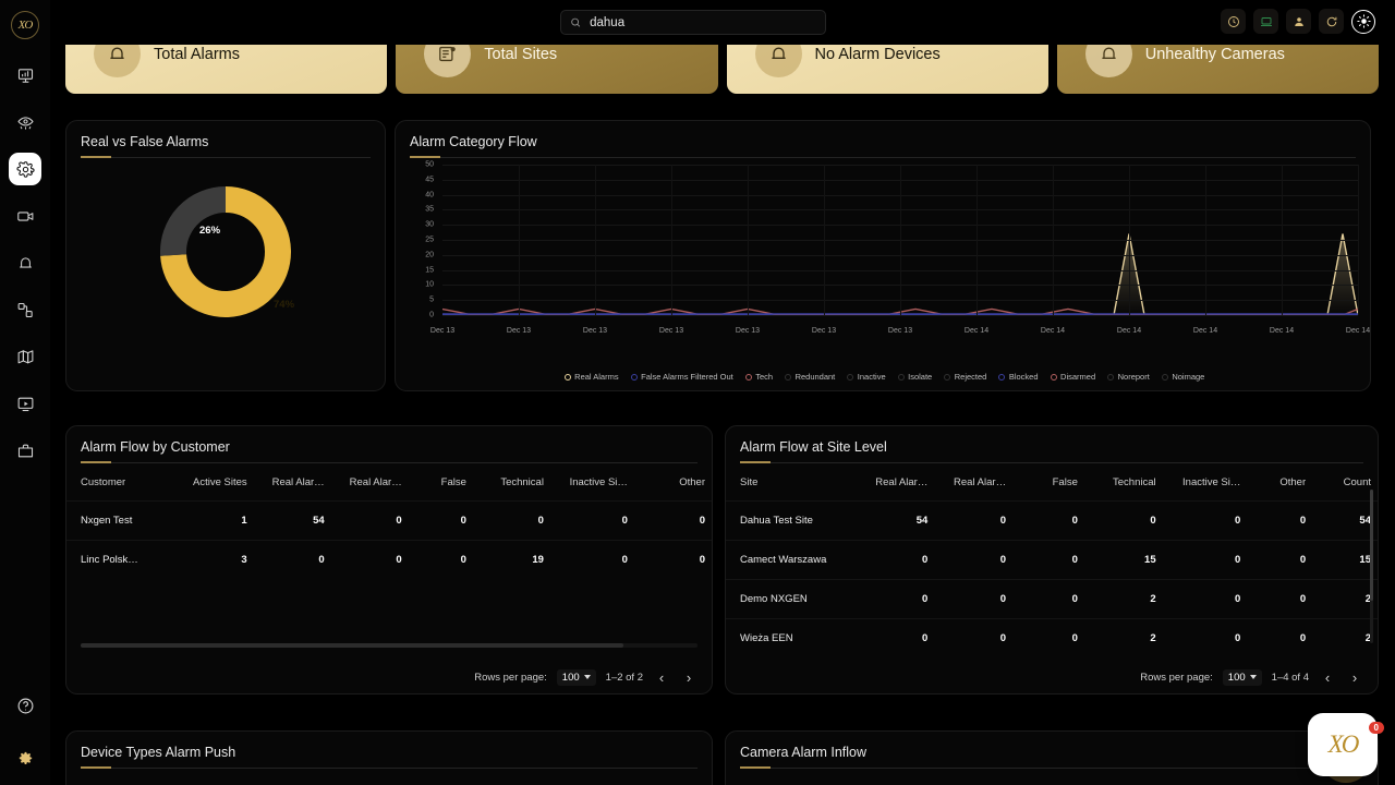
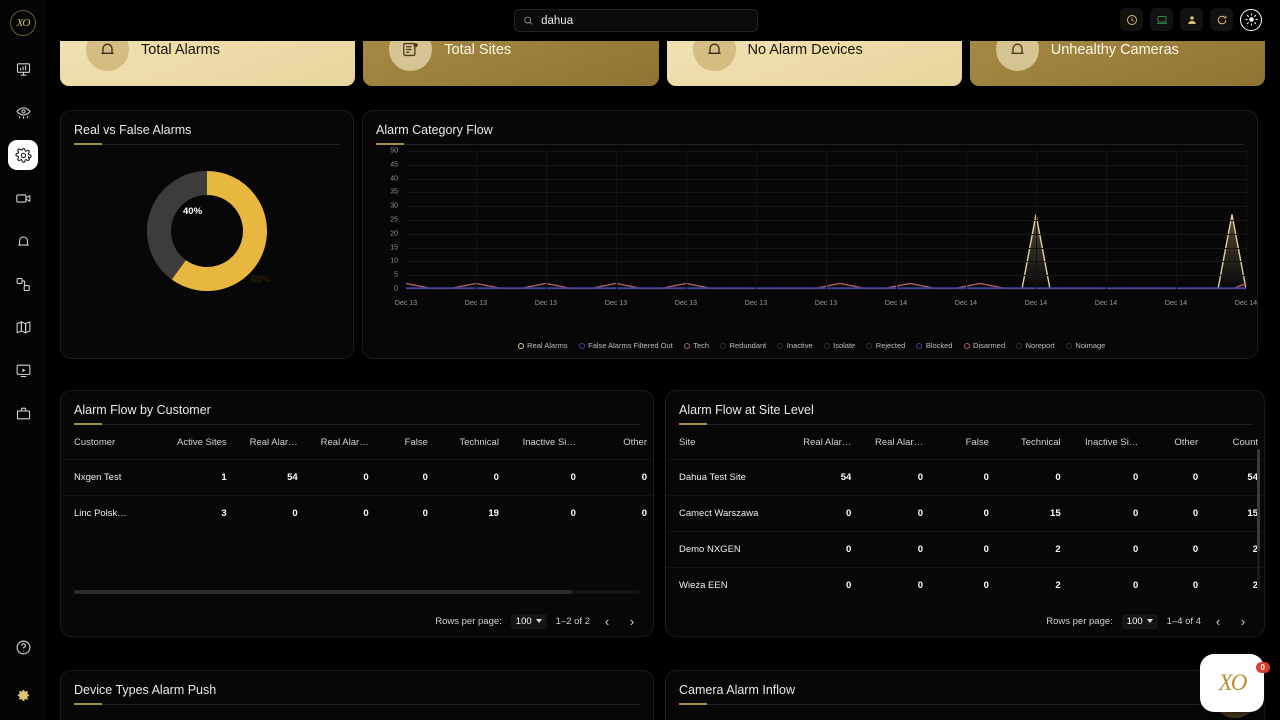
Real vs False Alarms/Real: 74% -> 60%
Real vs False Alarms/False: 26% -> 40%
